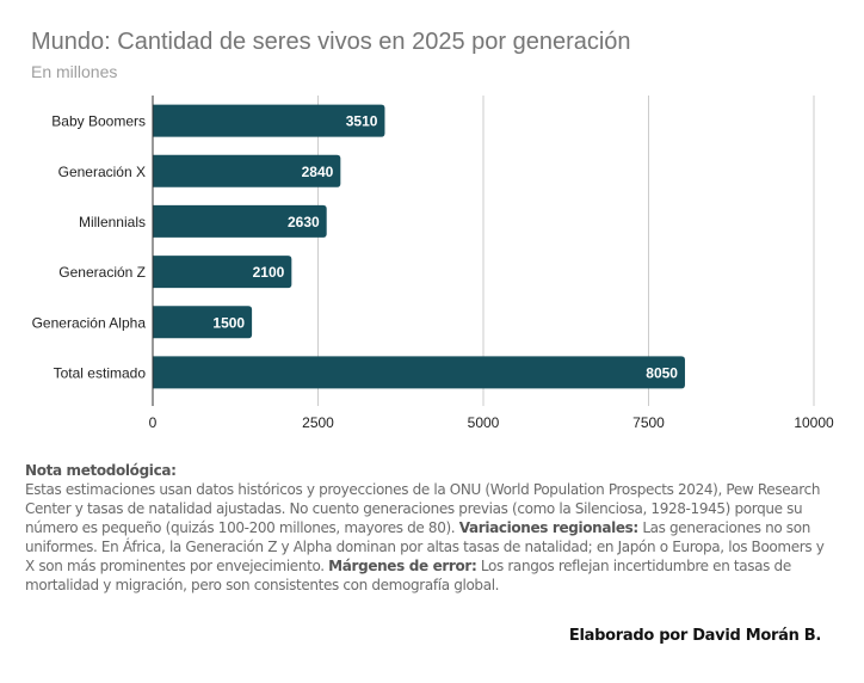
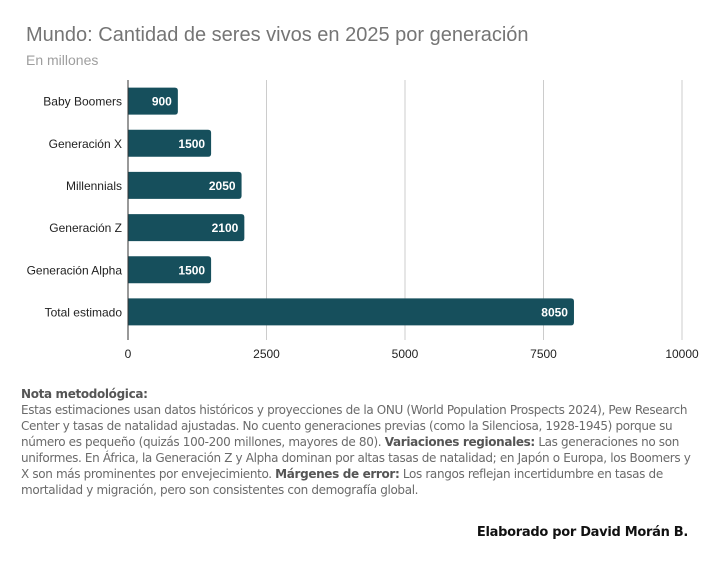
Baby Boomers: 3510 -> 900
Generación X: 2840 -> 1500
Millennials: 2630 -> 2050
